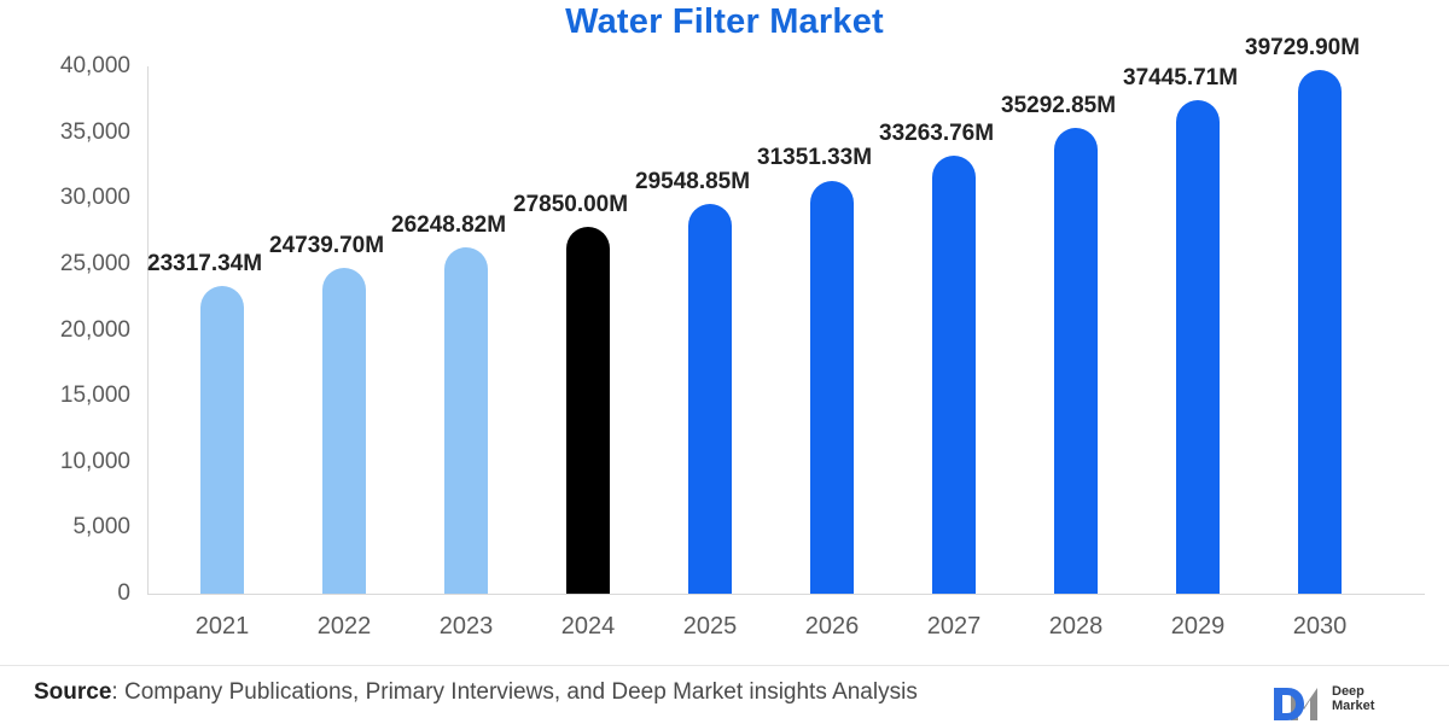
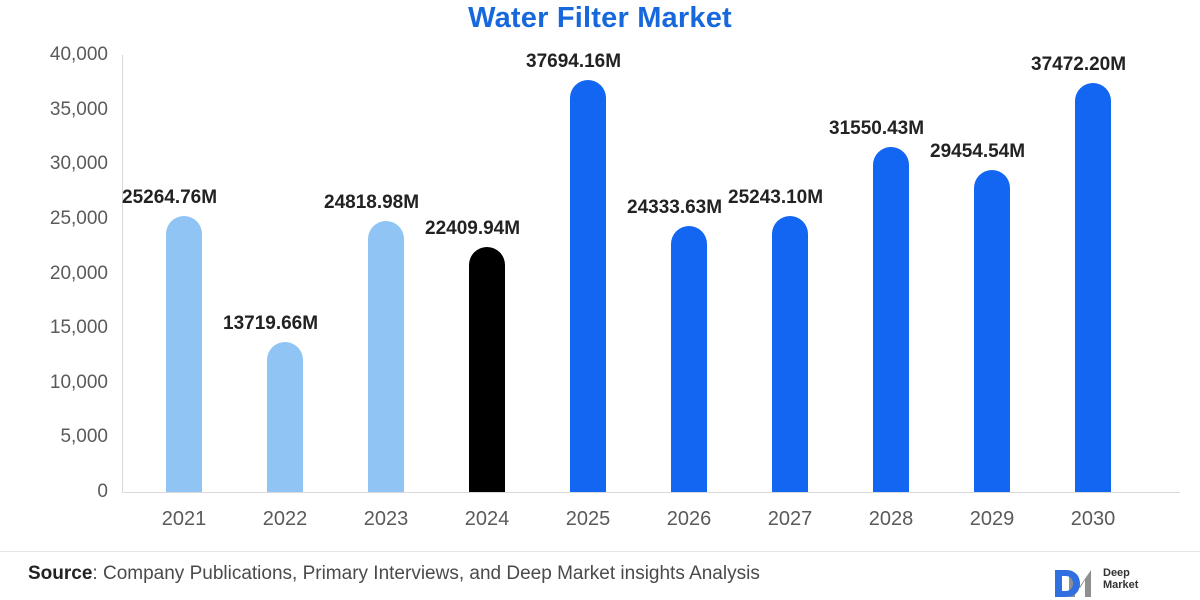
2021: 23317.34M -> 25264.76M
2022: 24739.70M -> 13719.66M
2023: 26248.82M -> 24818.98M
2024: 27850.00M -> 22409.94M
2025: 29548.85M -> 37694.16M
2026: 31351.33M -> 24333.63M
2027: 33263.76M -> 25243.10M
2028: 35292.85M -> 31550.43M
2029: 37445.71M -> 29454.54M
2030: 39729.90M -> 37472.20M
